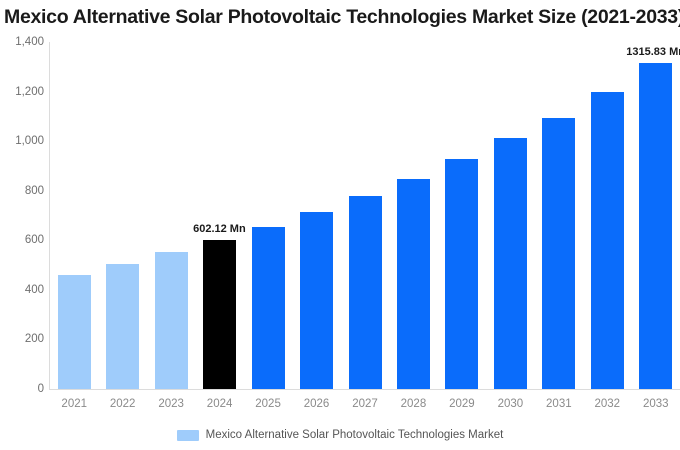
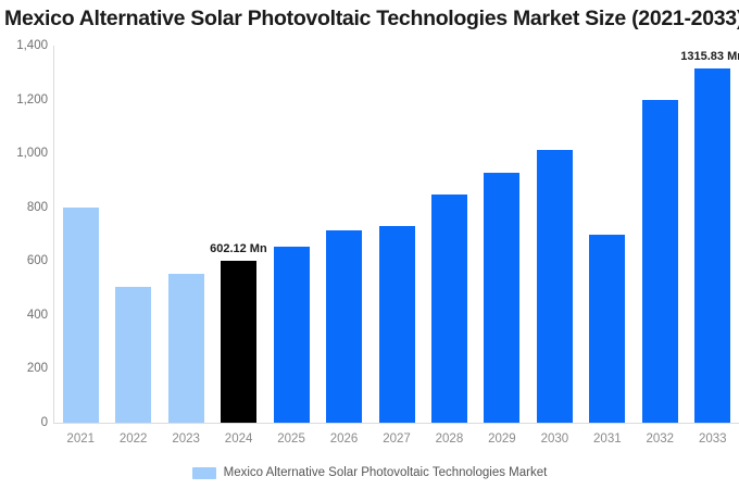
2021: 460 -> 800
2027: 780 -> 730
2031: 1090 -> 700
